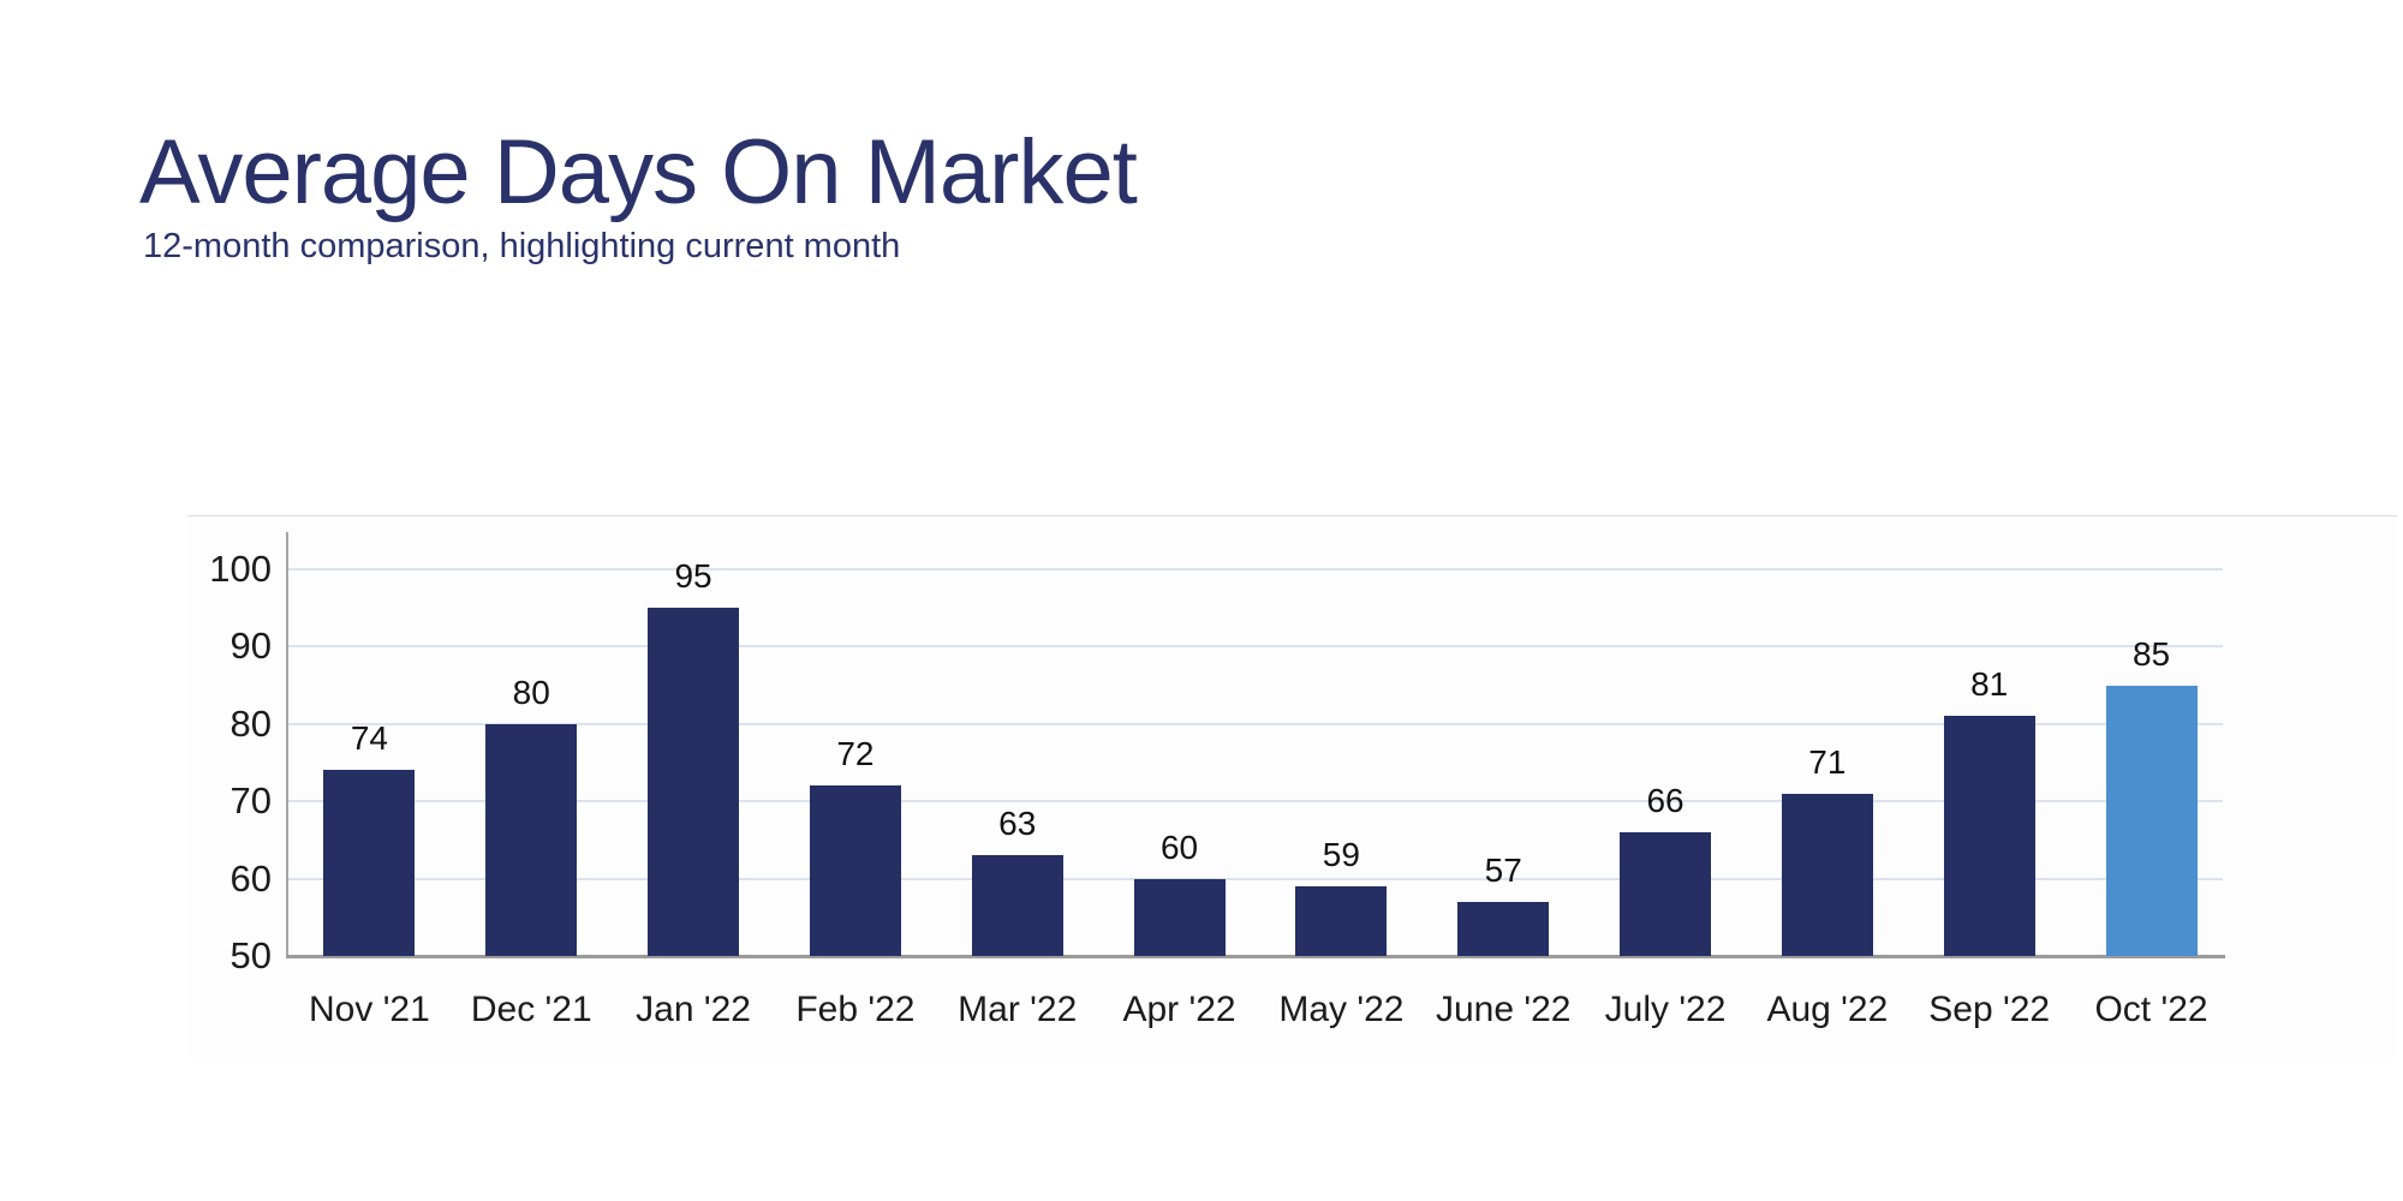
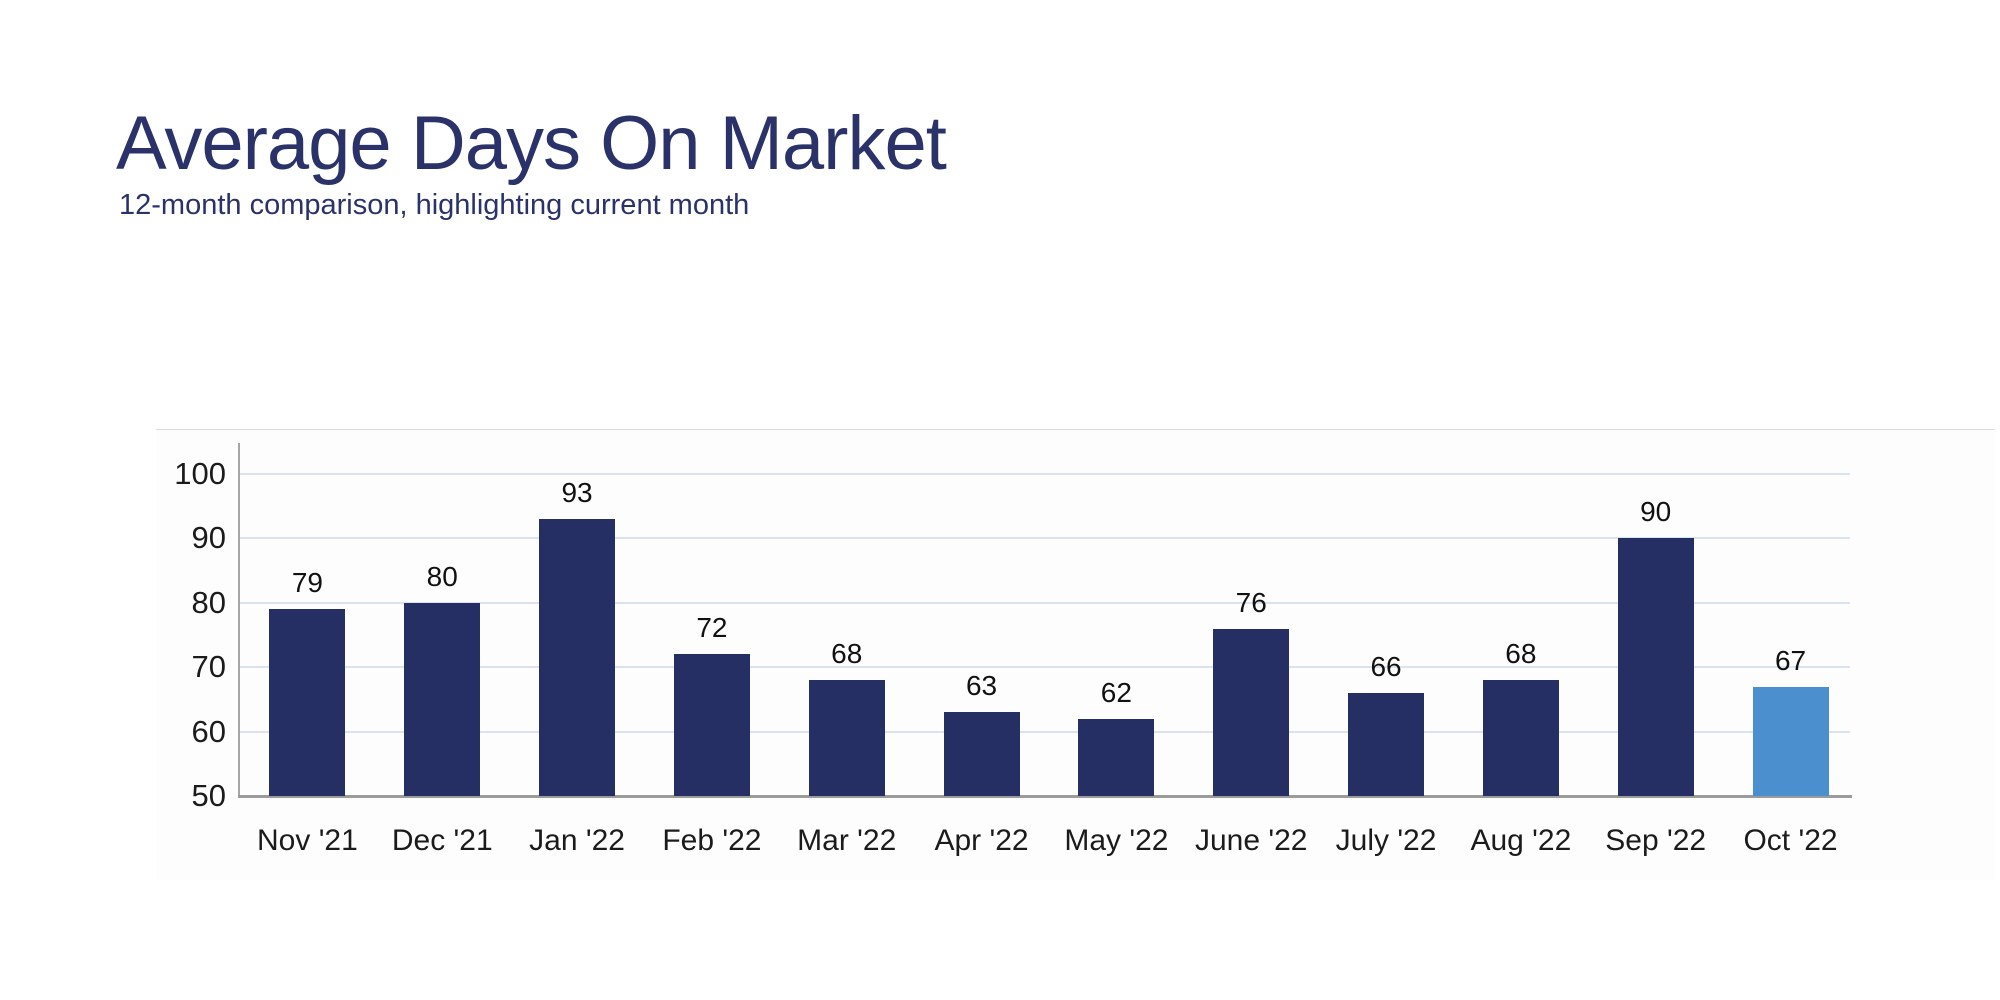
Nov '21: 74 -> 79
Jan '22: 95 -> 93
Mar '22: 63 -> 68
Apr '22: 60 -> 63
May '22: 59 -> 62
June '22: 57 -> 76
Aug '22: 71 -> 68
Sep '22: 81 -> 90
Oct '22: 85 -> 67
